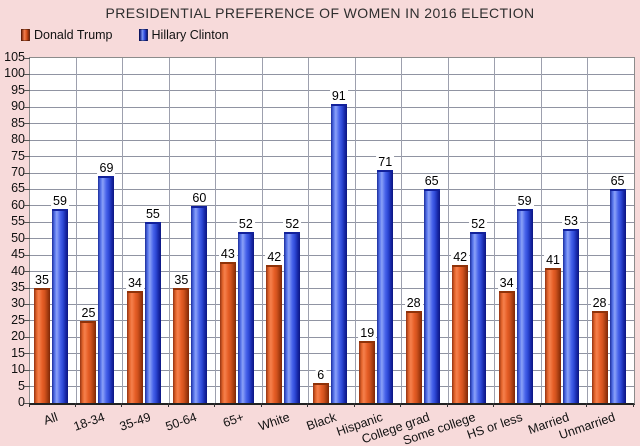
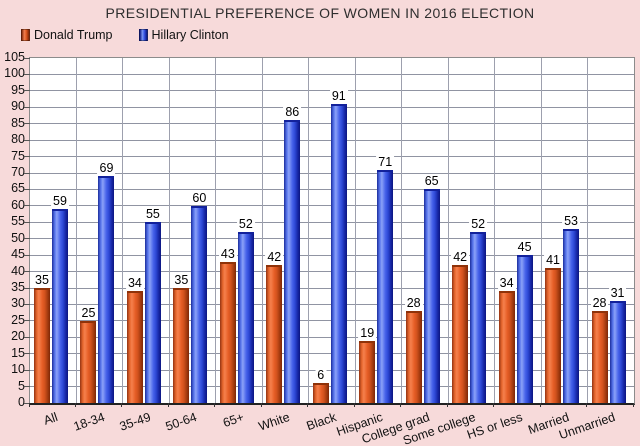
Hillary Clinton/White: 52 -> 86
Hillary Clinton/HS or less: 59 -> 45
Hillary Clinton/Unmarried: 65 -> 31
